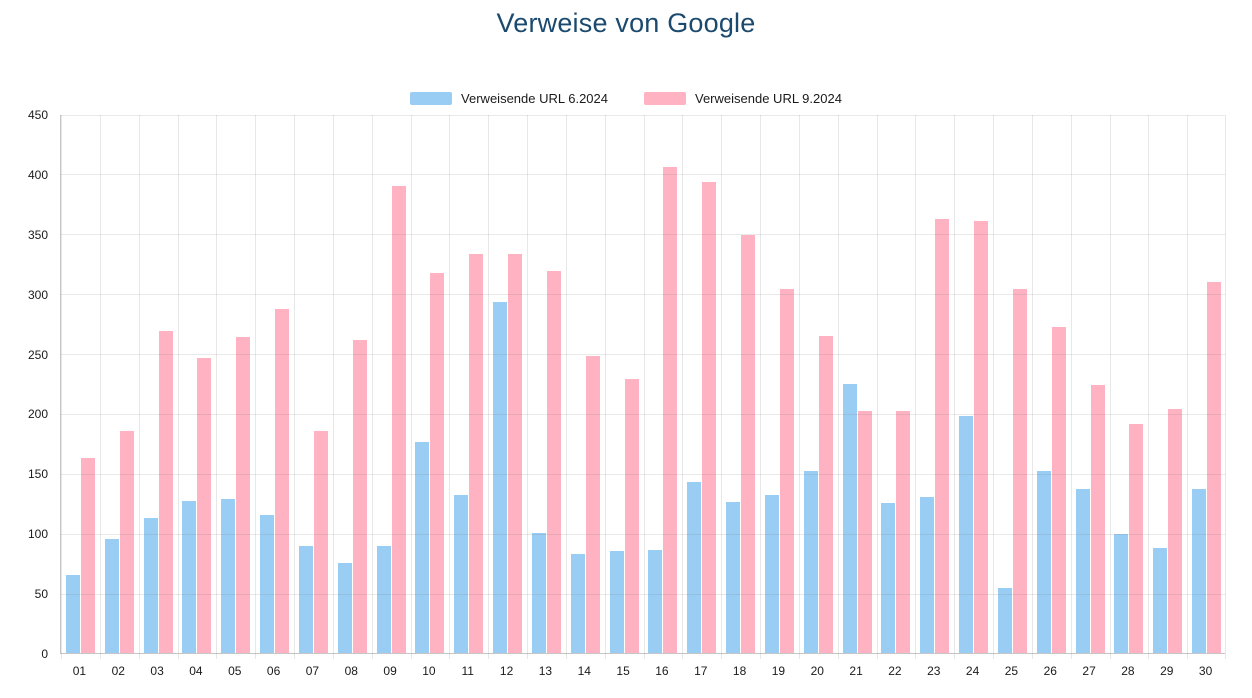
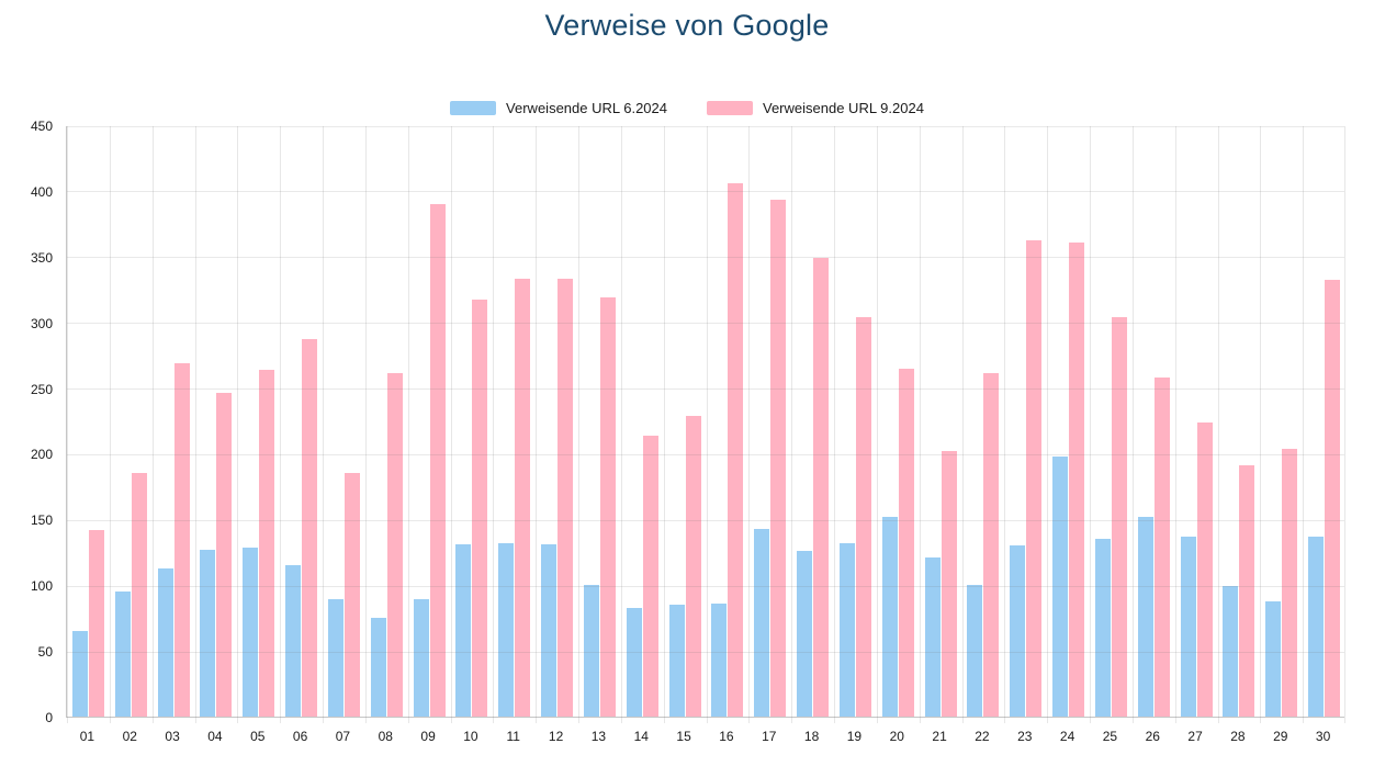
Verweisende URL 9.2024/01: 163 -> 142
Verweisende URL 6.2024/10: 176 -> 131
Verweisende URL 6.2024/12: 293 -> 131
Verweisende URL 9.2024/14: 248 -> 214
Verweisende URL 6.2024/21: 225 -> 121
Verweisende URL 6.2024/22: 125 -> 100
Verweisende URL 9.2024/22: 202 -> 261
Verweisende URL 6.2024/25: 54 -> 135
Verweisende URL 9.2024/26: 272 -> 258
Verweisende URL 9.2024/30: 310 -> 332
